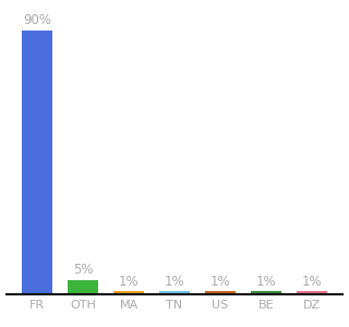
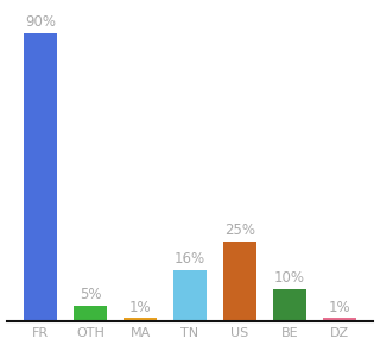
TN: 1% -> 16%
US: 1% -> 25%
BE: 1% -> 10%
